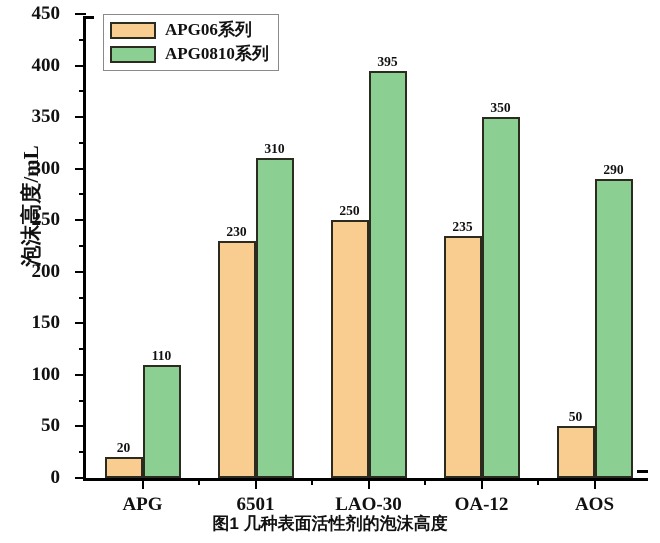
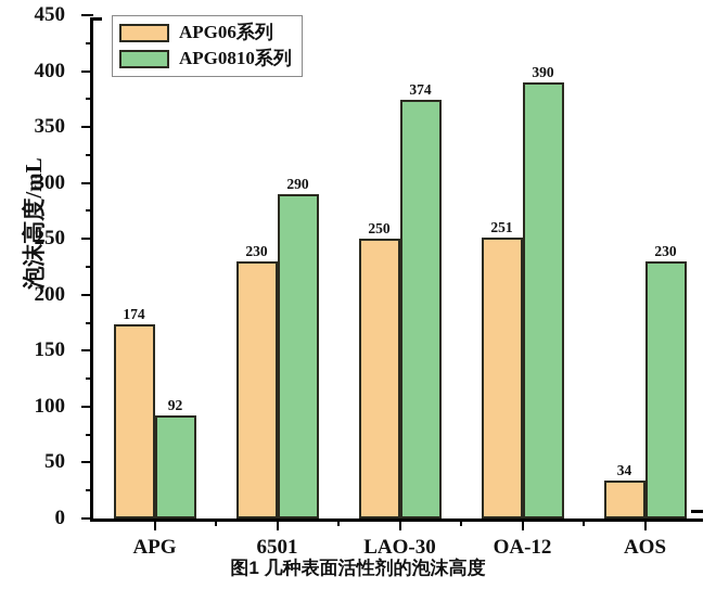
APG06系列/APG: 20 -> 174
APG0810系列/APG: 110 -> 92
APG0810系列/6501: 310 -> 290
APG0810系列/LAO-30: 395 -> 374
APG06系列/OA-12: 235 -> 251
APG0810系列/OA-12: 350 -> 390
APG06系列/AOS: 50 -> 34
APG0810系列/AOS: 290 -> 230
